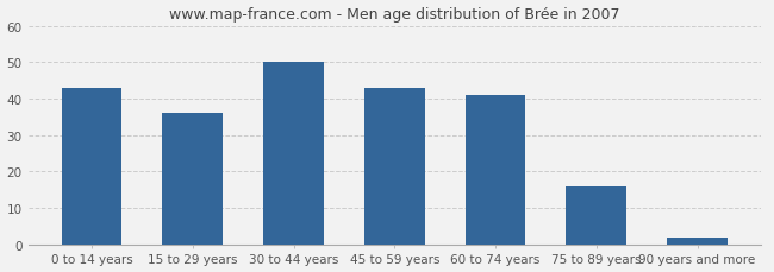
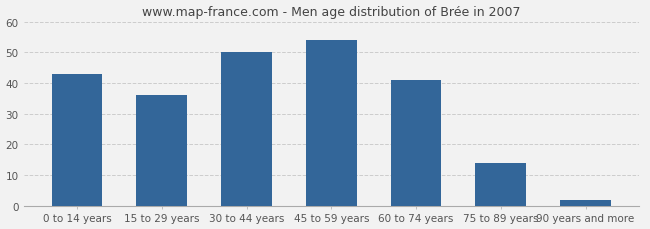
45 to 59 years: 43 -> 54
75 to 89 years: 16 -> 14
